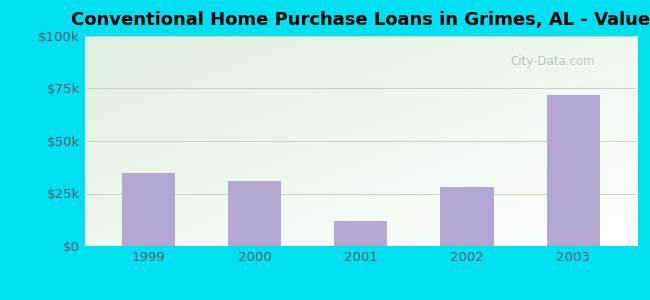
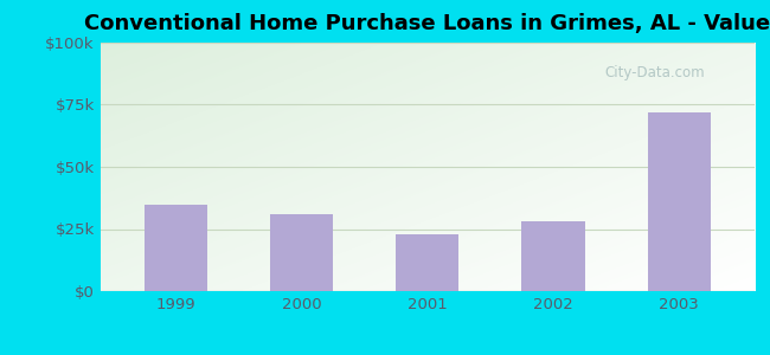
2001: $12k -> $23k
